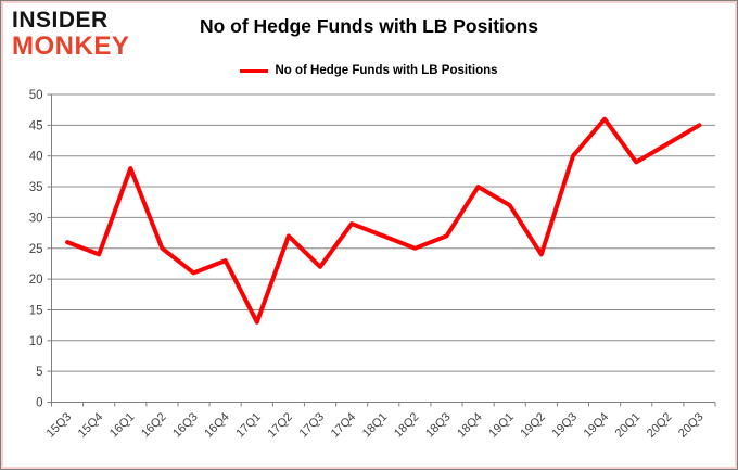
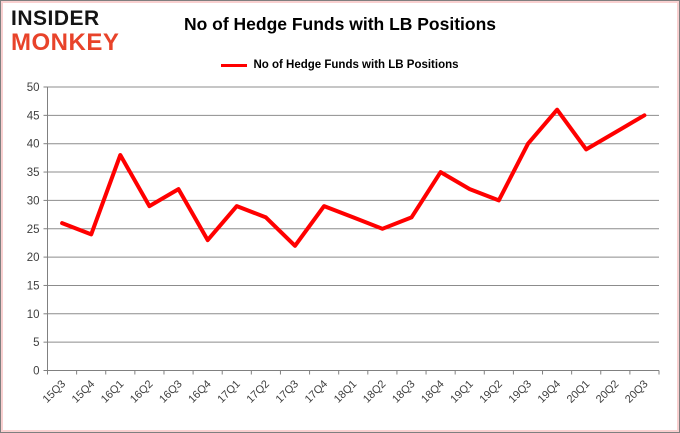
16Q2: 25 -> 29
16Q3: 21 -> 32
17Q1: 13 -> 29
19Q2: 24 -> 30
